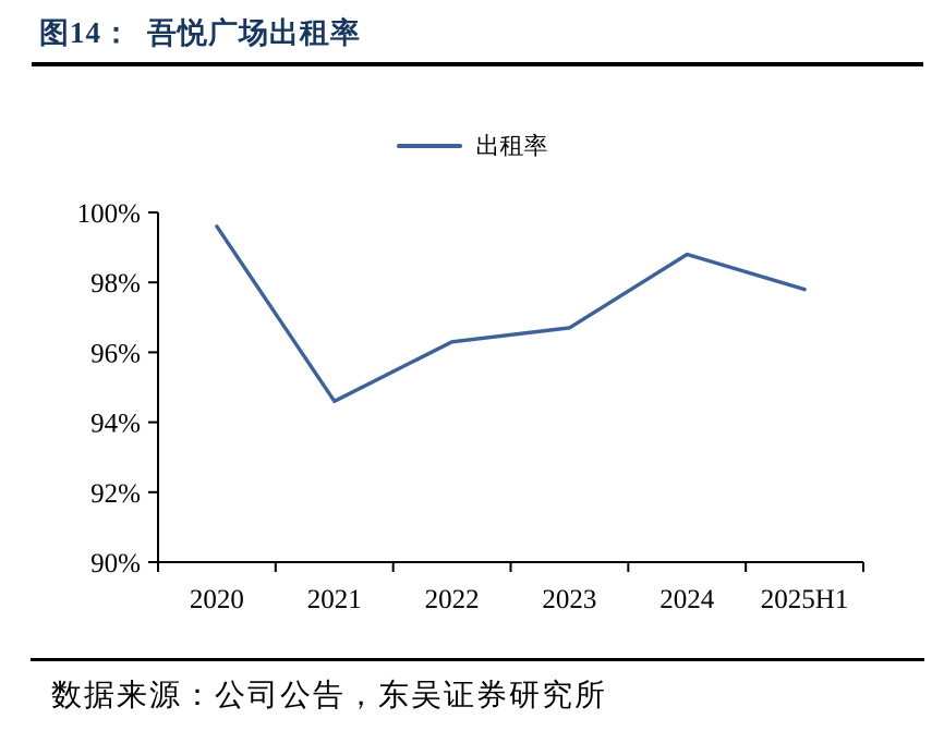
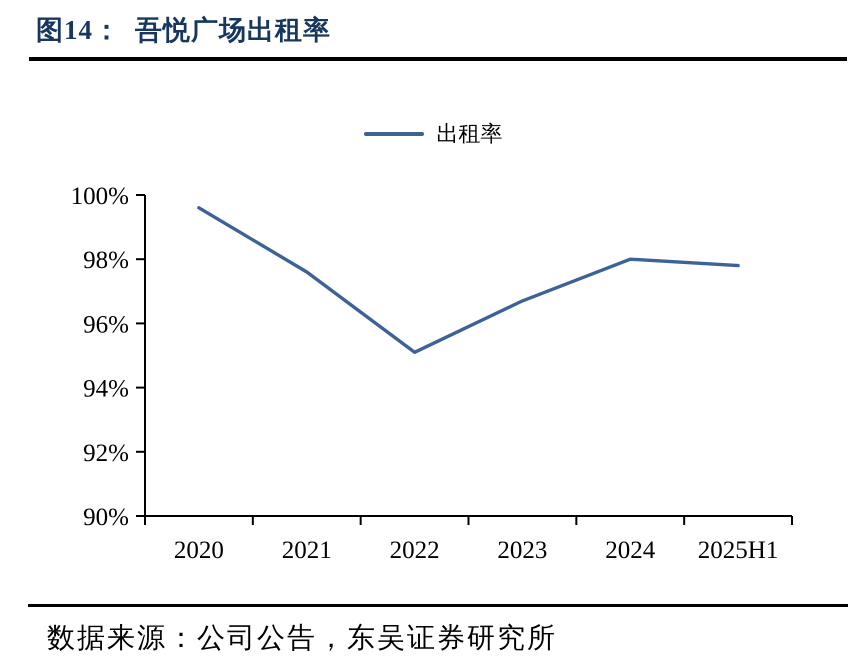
2021: 94.6% -> 97.6%
2022: 96.3% -> 95.1%
2024: 98.8% -> 98.0%
